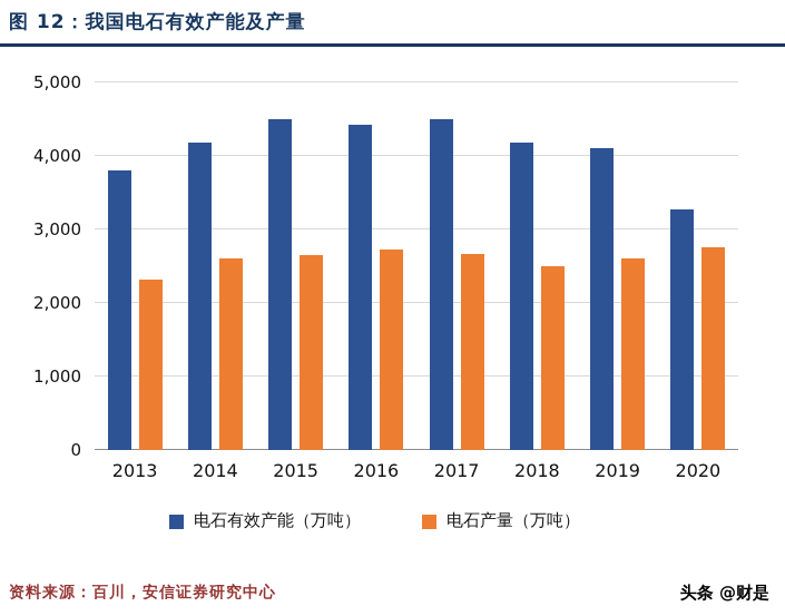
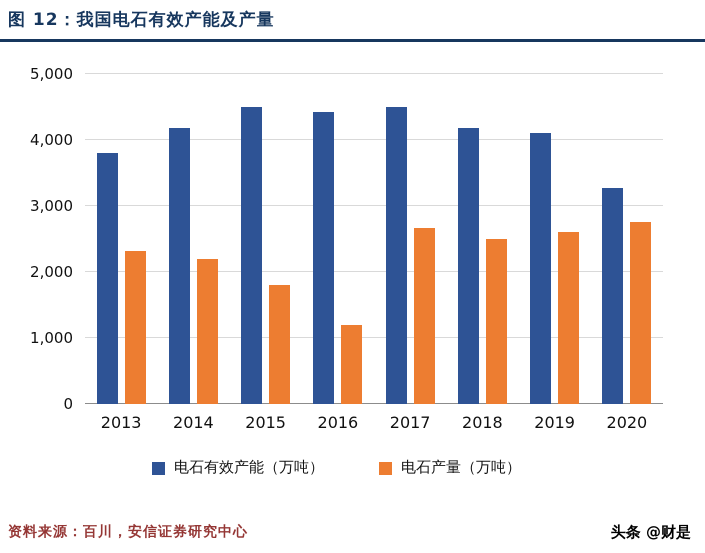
电石产量（万吨）/2014: 2600 -> 2200
电石产量（万吨）/2015: 2600 -> 1800
电石产量（万吨）/2016: 2700 -> 1200
